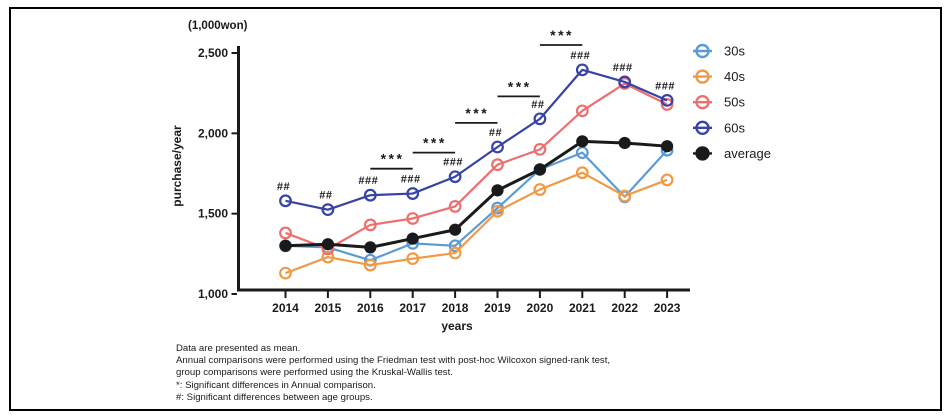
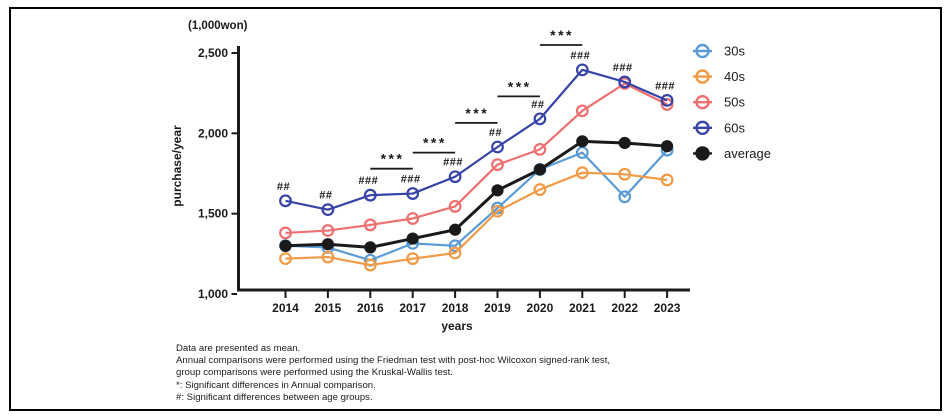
40s/2014: 1130 -> 1220
50s/2015: 1280 -> 1400
40s/2022: 1610 -> 1740
